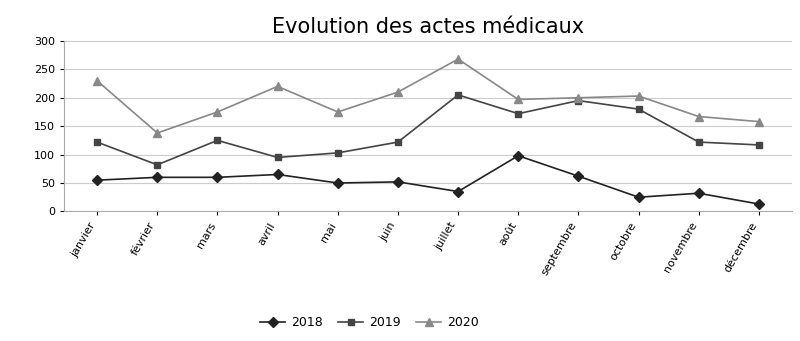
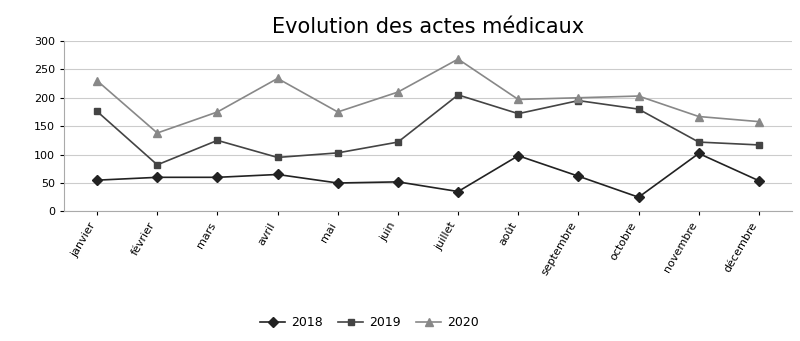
2019/janvier: 122 -> 176
2020/avril: 220 -> 234
2018/novembre: 32 -> 102
2018/décembre: 13 -> 54
